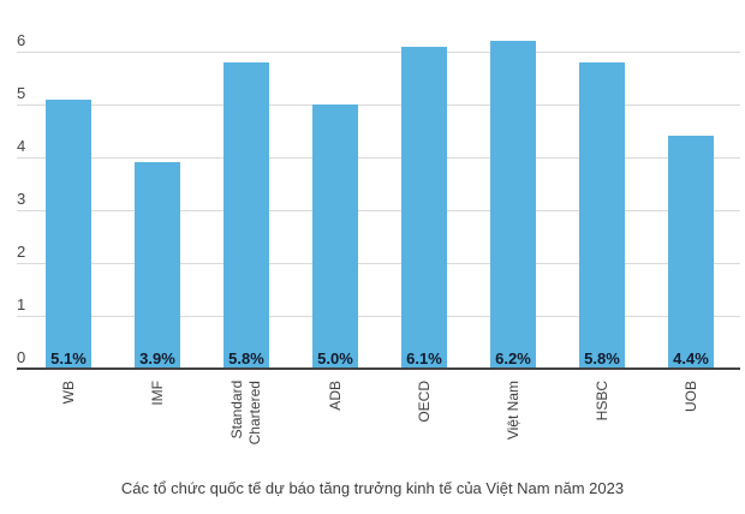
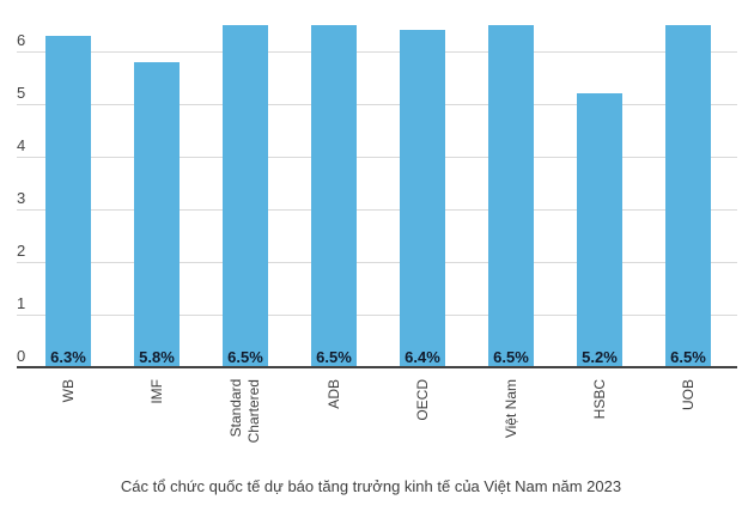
WB: 5.1% -> 6.3%
IMF: 3.9% -> 5.8%
Standard Chartered: 5.8% -> 6.5%
ADB: 5.0% -> 6.5%
OECD: 6.1% -> 6.4%
Việt Nam: 6.2% -> 6.5%
HSBC: 5.8% -> 5.2%
UOB: 4.4% -> 6.5%
